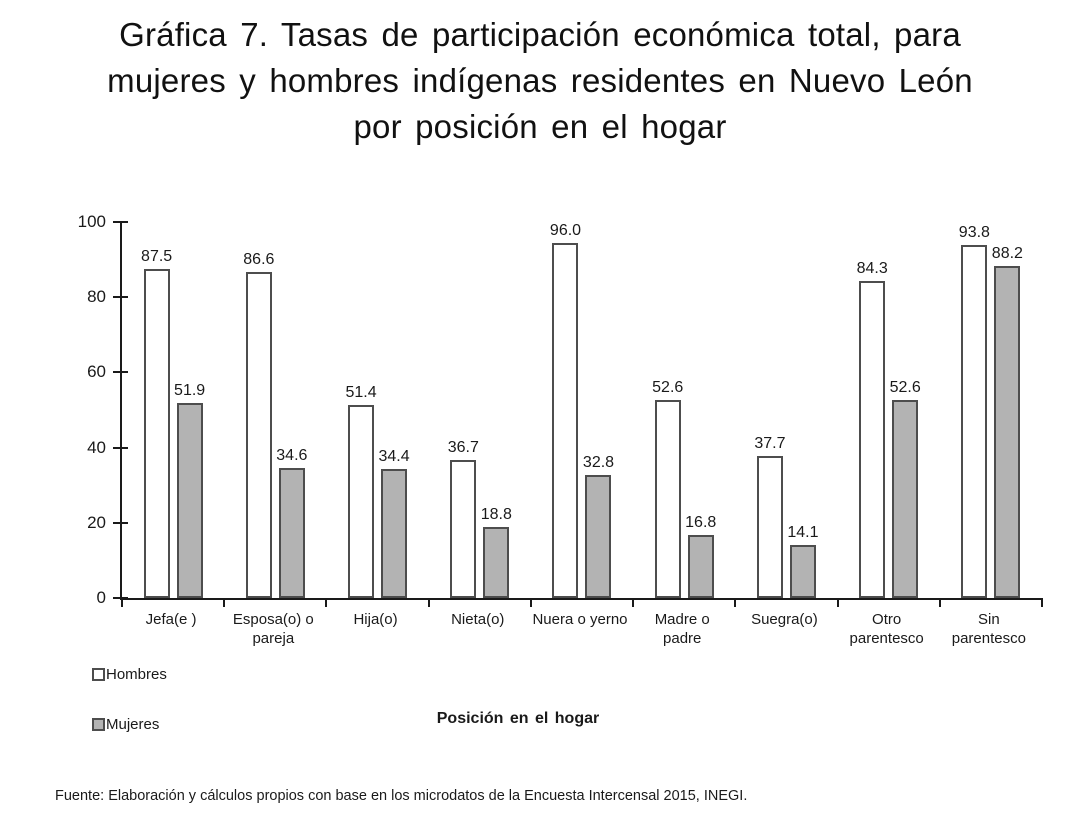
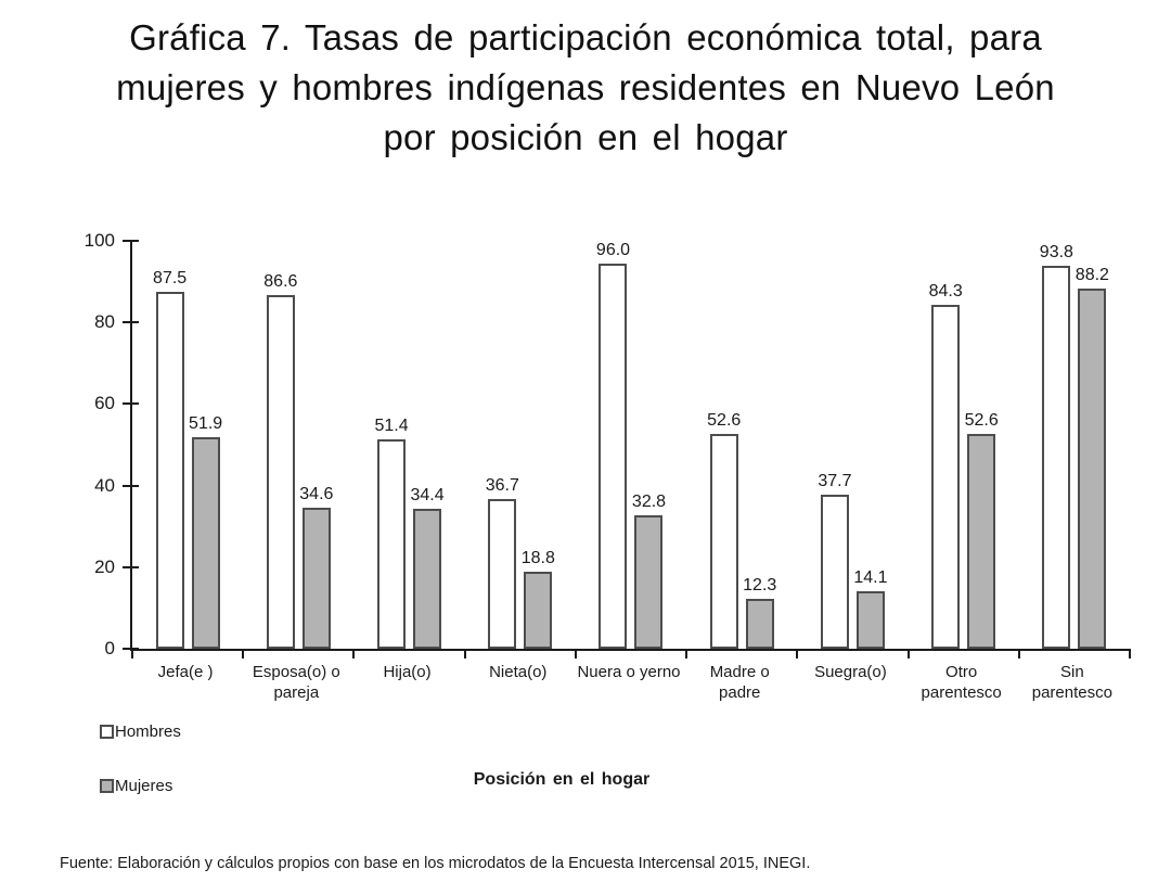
Mujeres/Madre o padre: 16.8 -> 12.3
